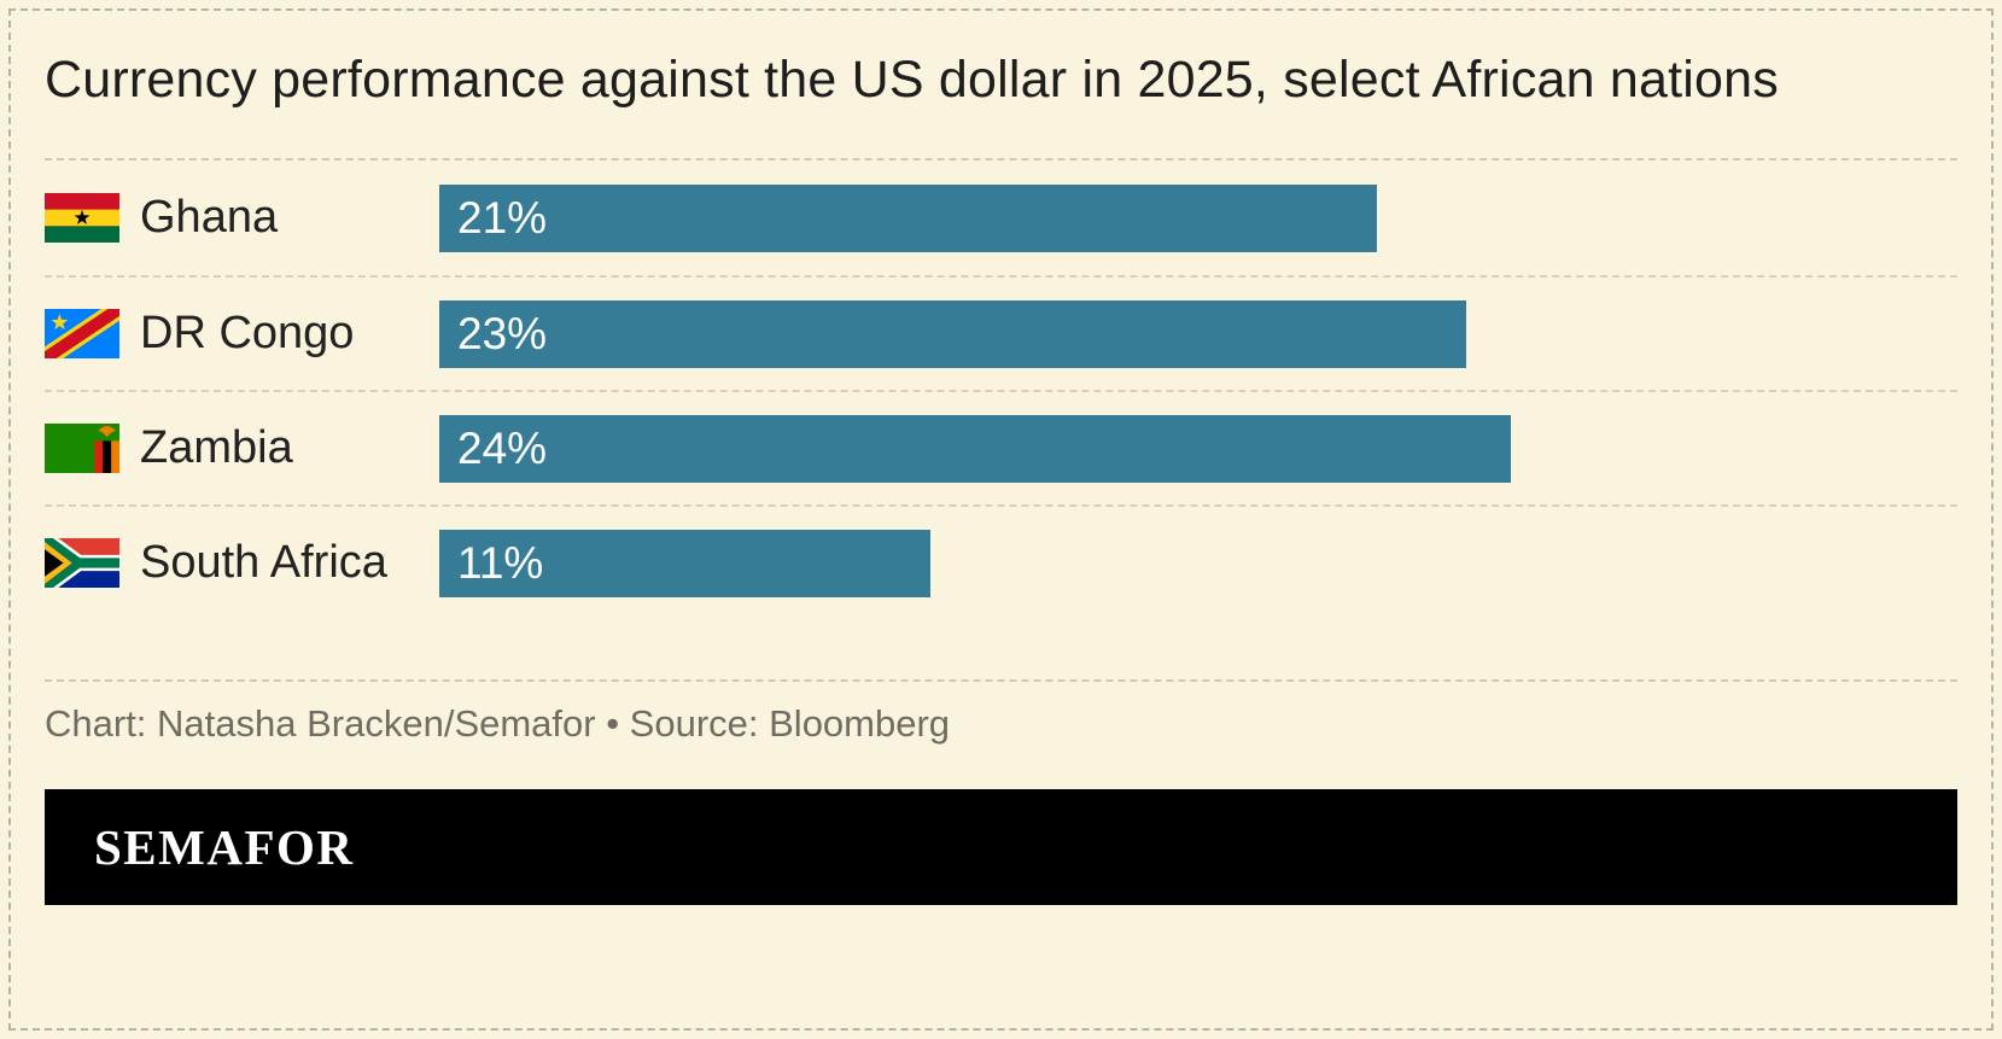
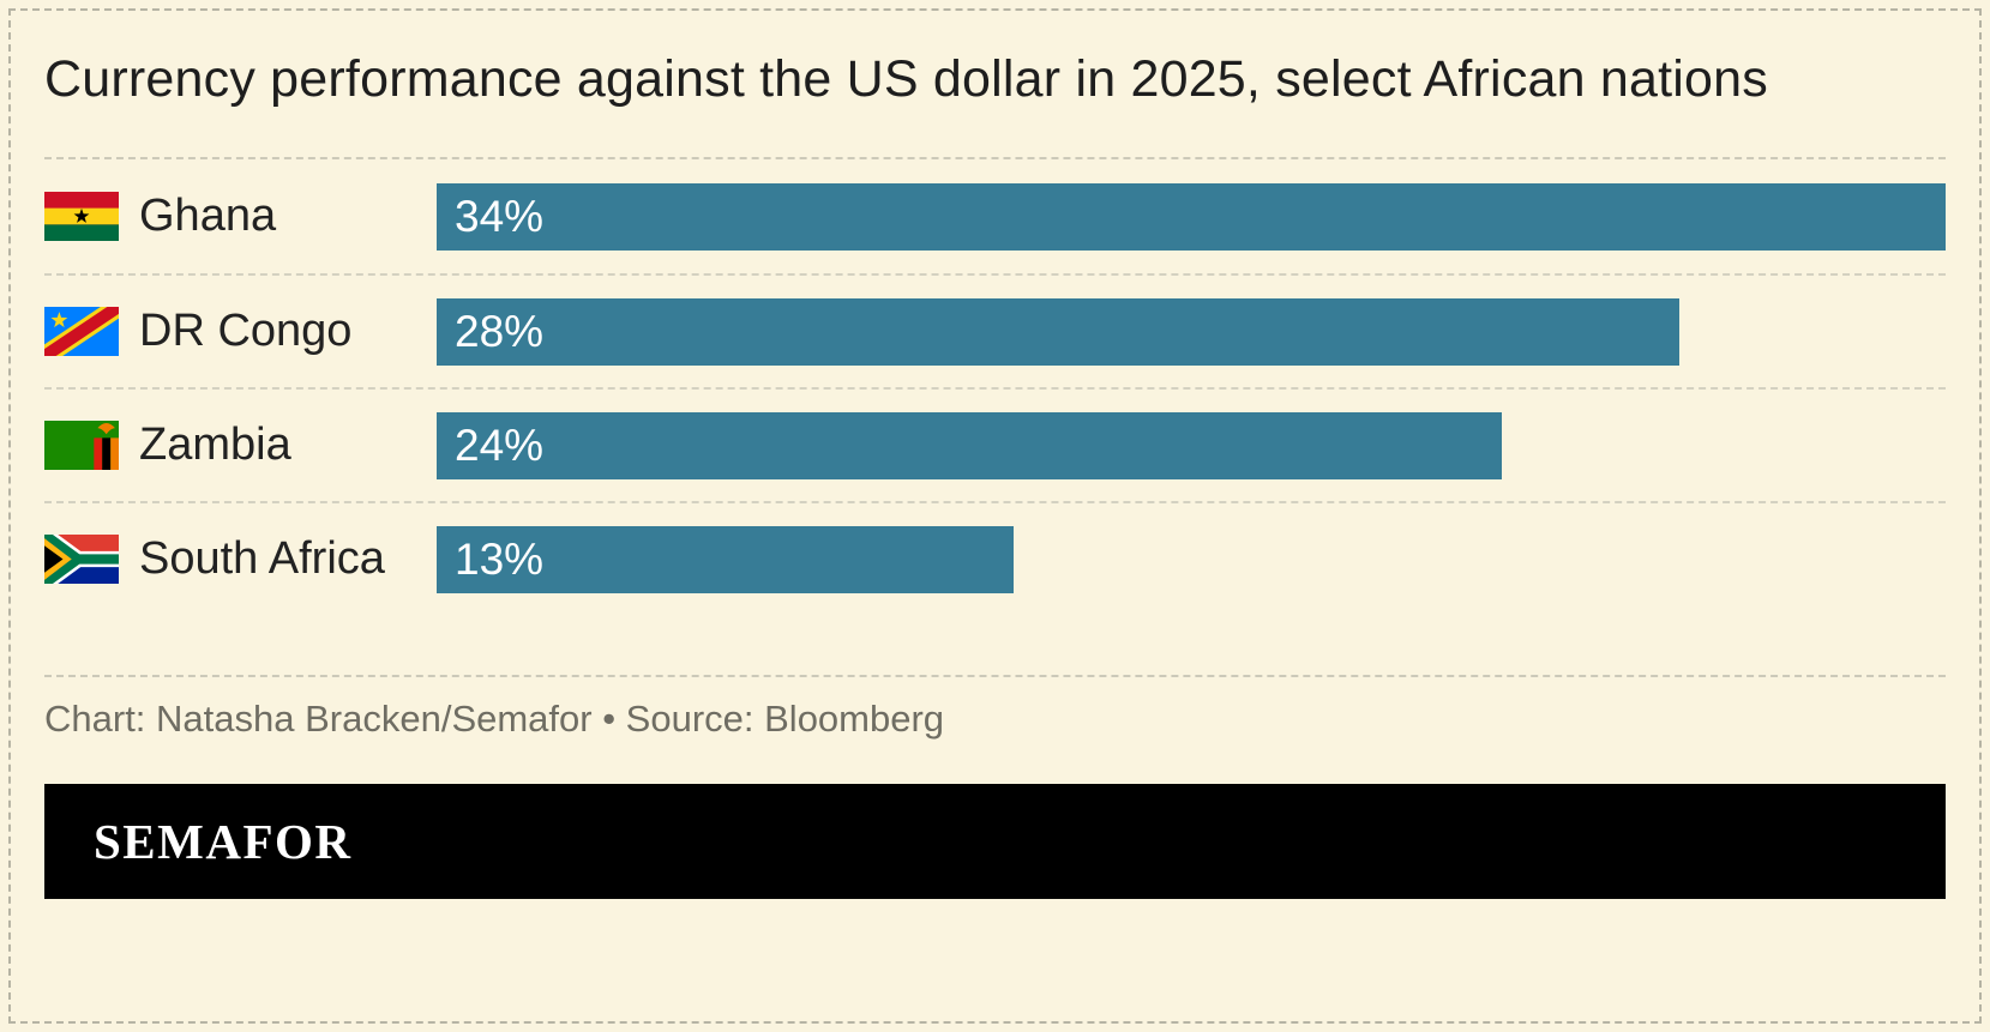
Ghana: 21% -> 34%
DR Congo: 23% -> 28%
South Africa: 11% -> 13%
